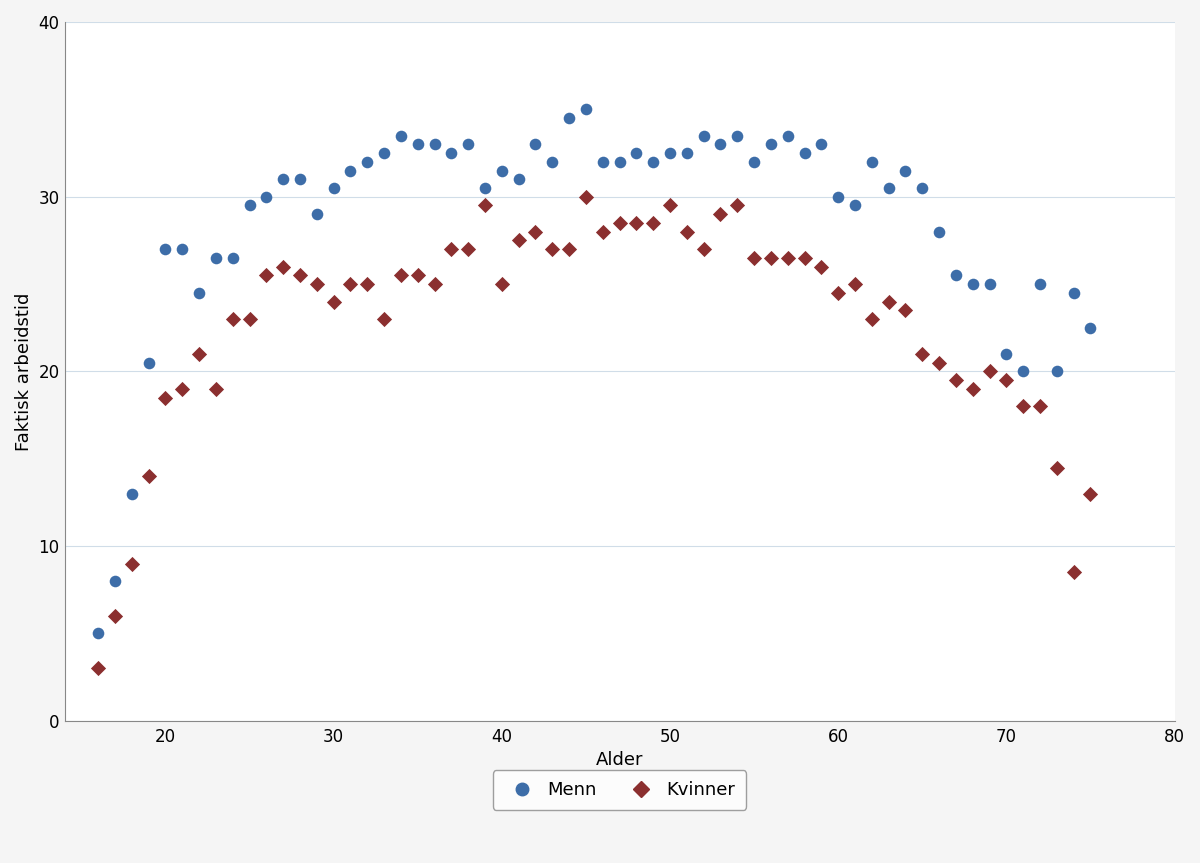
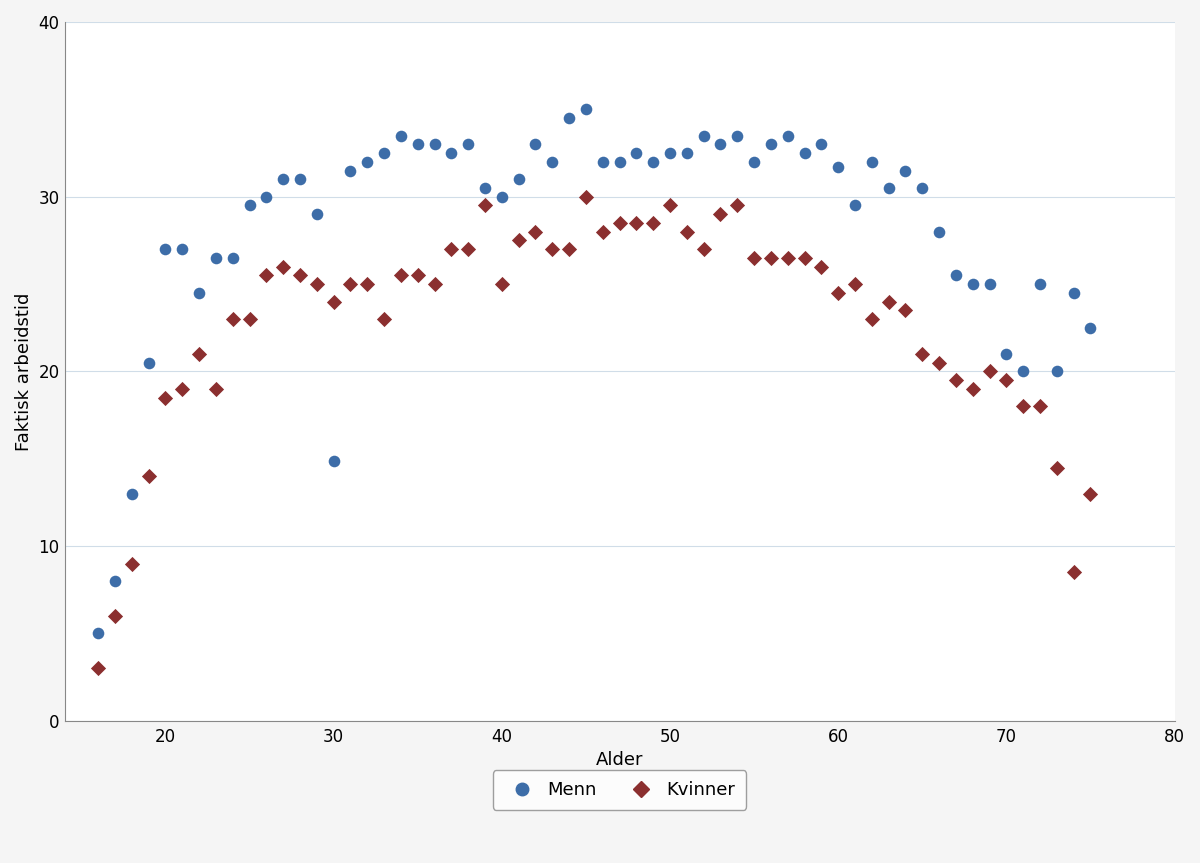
Menn/30: 30.5 -> 14.9
Menn/40: 31.5 -> 30.0
Menn/60: 30.0 -> 31.7
